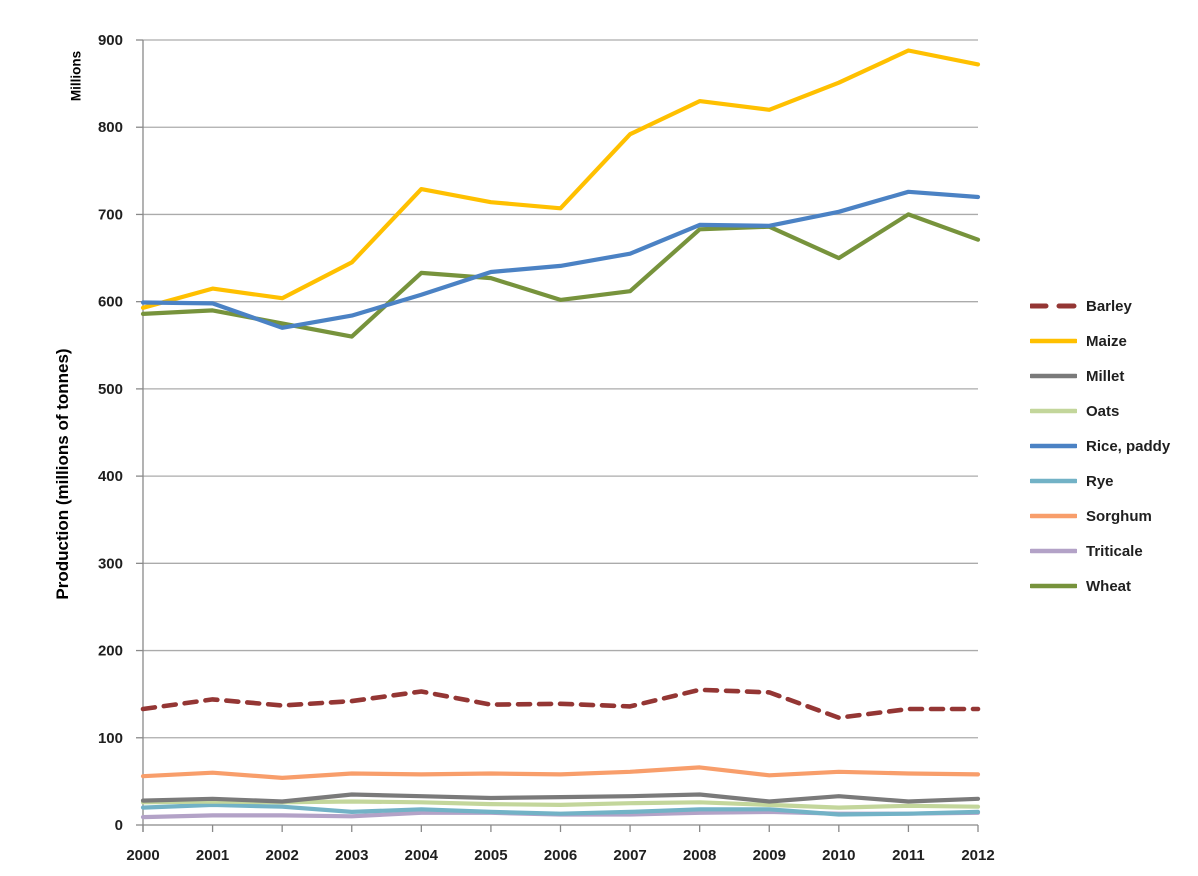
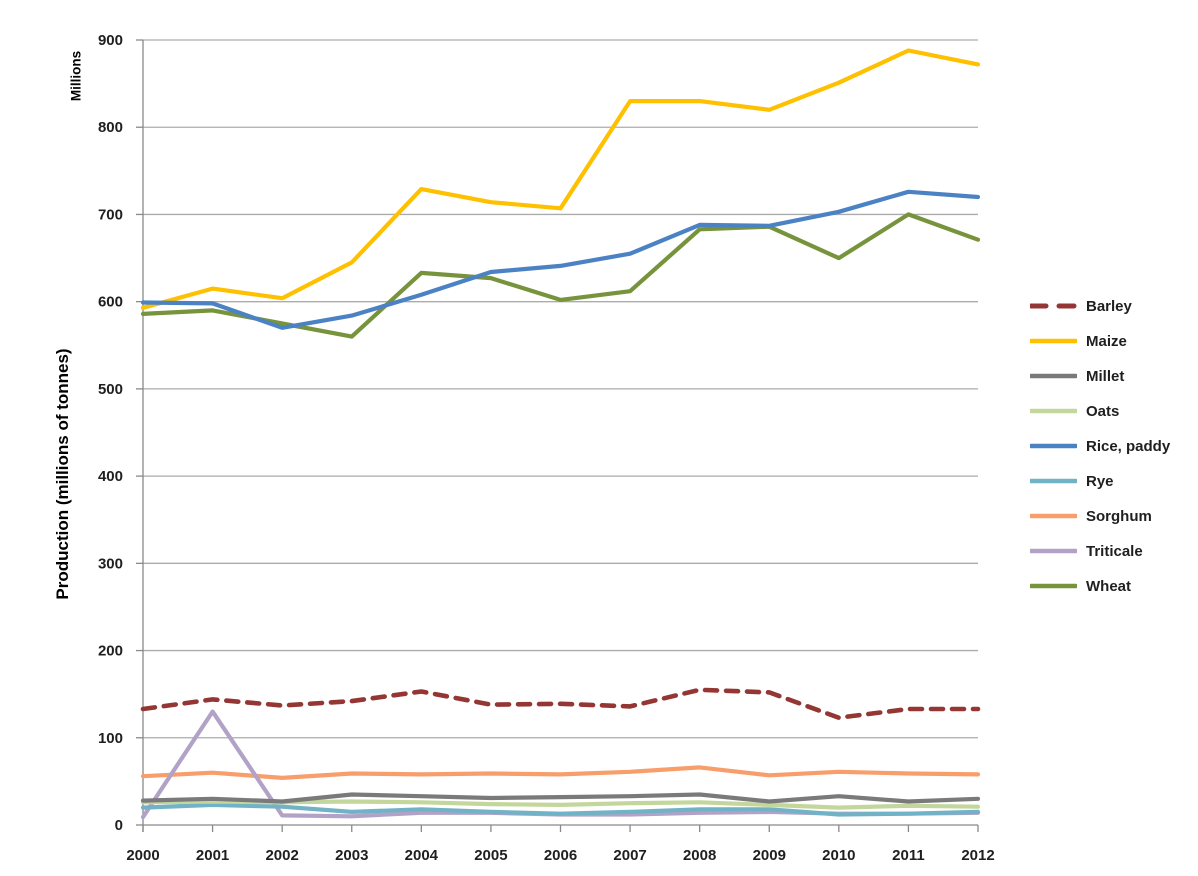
Triticale/2001: 10 -> 130
Maize/2007: 790 -> 830
